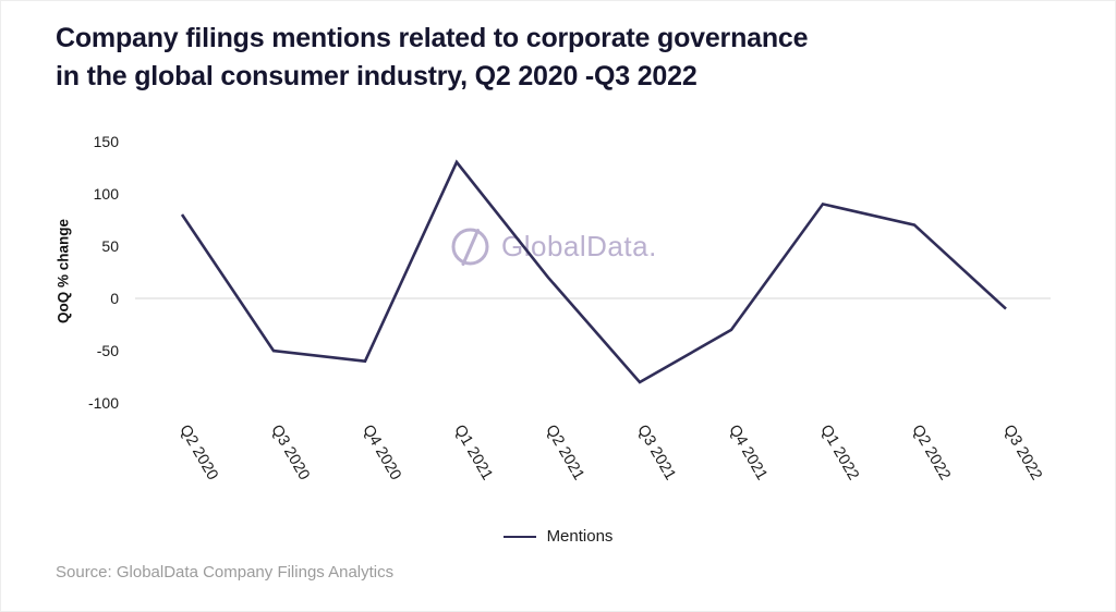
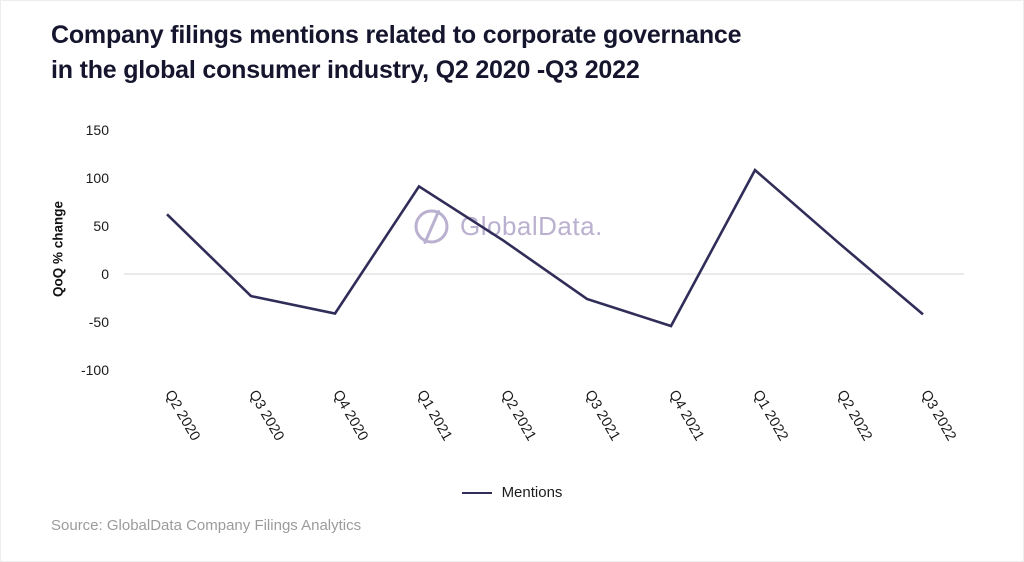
Q2 2020: 80 -> 60
Q3 2020: -50 -> -20
Q4 2020: -60 -> -40
Q1 2021: 130 -> 90
Q2 2021: 20 -> 40
Q3 2021: -80 -> -30
Q4 2021: -30 -> -50
Q1 2022: 90 -> 110
Q2 2022: 70 -> 30
Q3 2022: -10 -> -40
